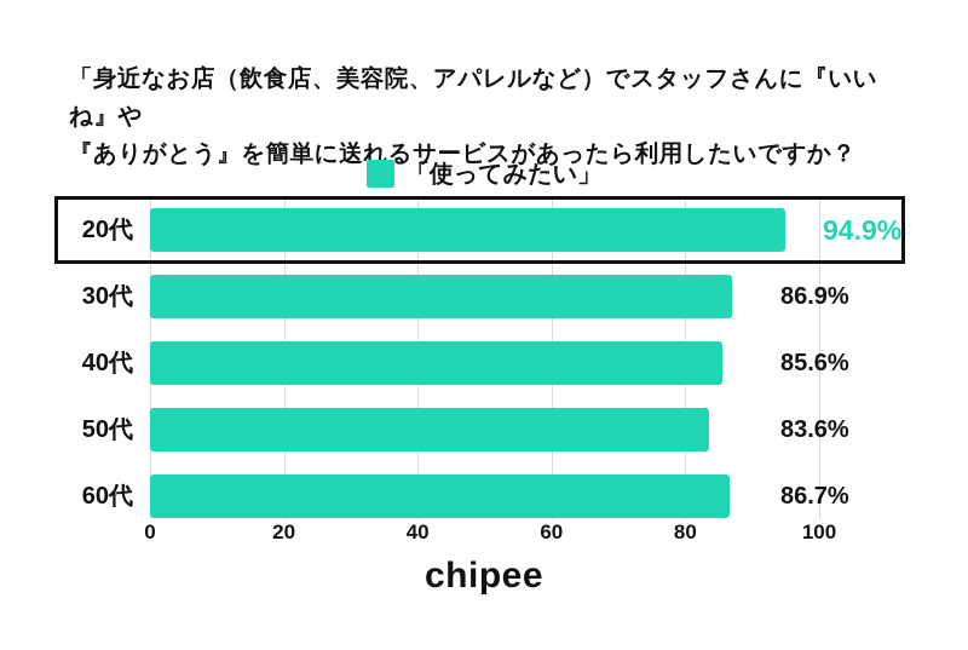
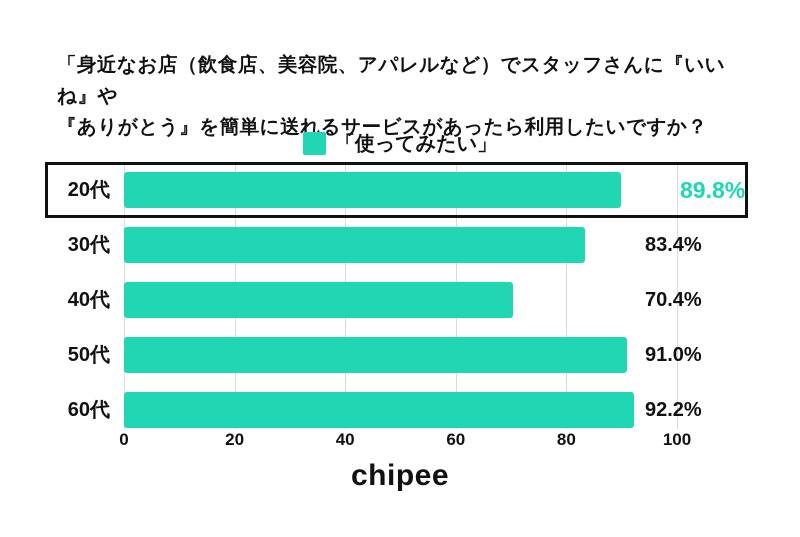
20代: 94.9% -> 89.8%
30代: 86.9% -> 83.4%
40代: 85.6% -> 70.4%
50代: 83.6% -> 91.0%
60代: 86.7% -> 92.2%
